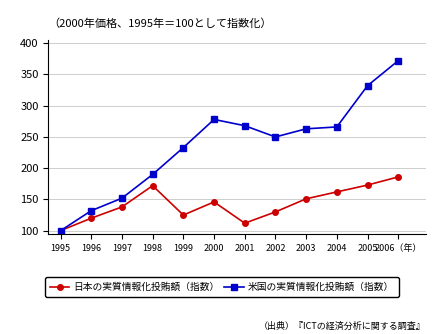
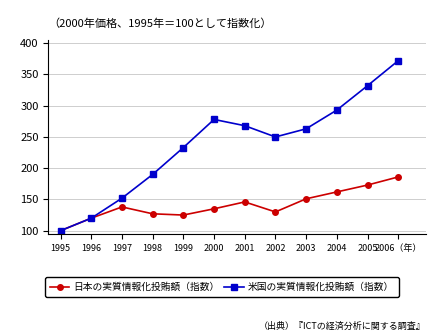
米国の実質情報化投賄額（指数）/1996: 132 -> 120
日本の実質情報化投賄額（指数）/1998: 172 -> 127
日本の実質情報化投賄額（指数）/2000: 146 -> 135
日本の実質情報化投賄額（指数）/2001: 112 -> 146
米国の実質情報化投賄額（指数）/2004: 266 -> 293
